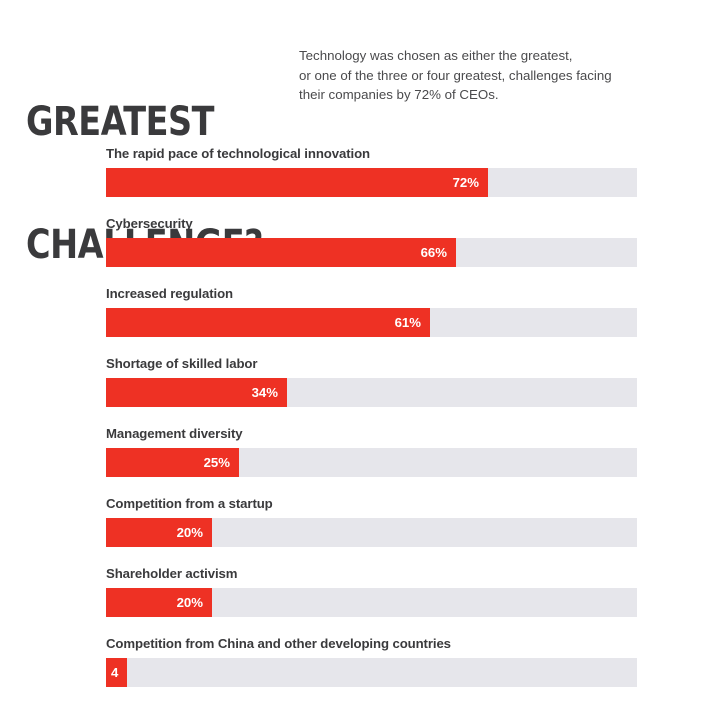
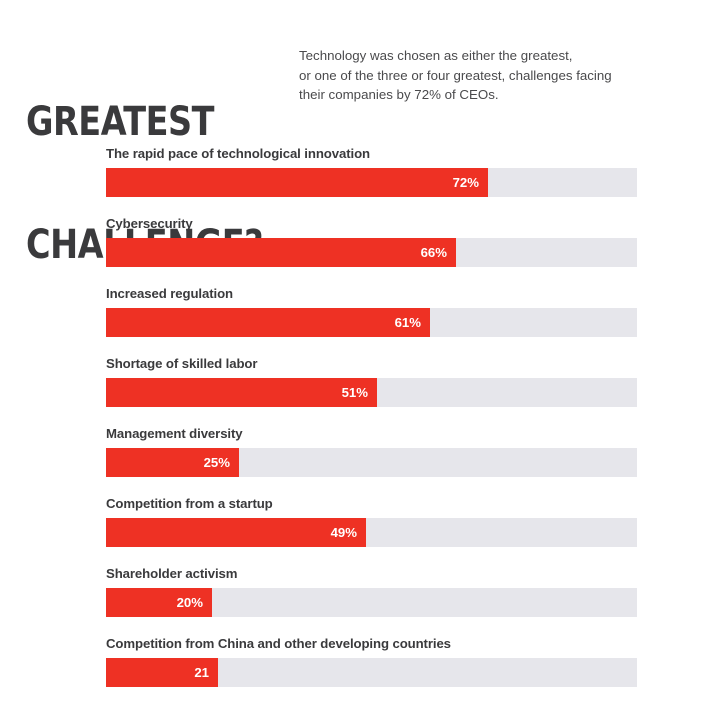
Shortage of skilled labor: 34% -> 51%
Competition from a startup: 20% -> 49%
Competition from China and other developing countries: 4 -> 21
